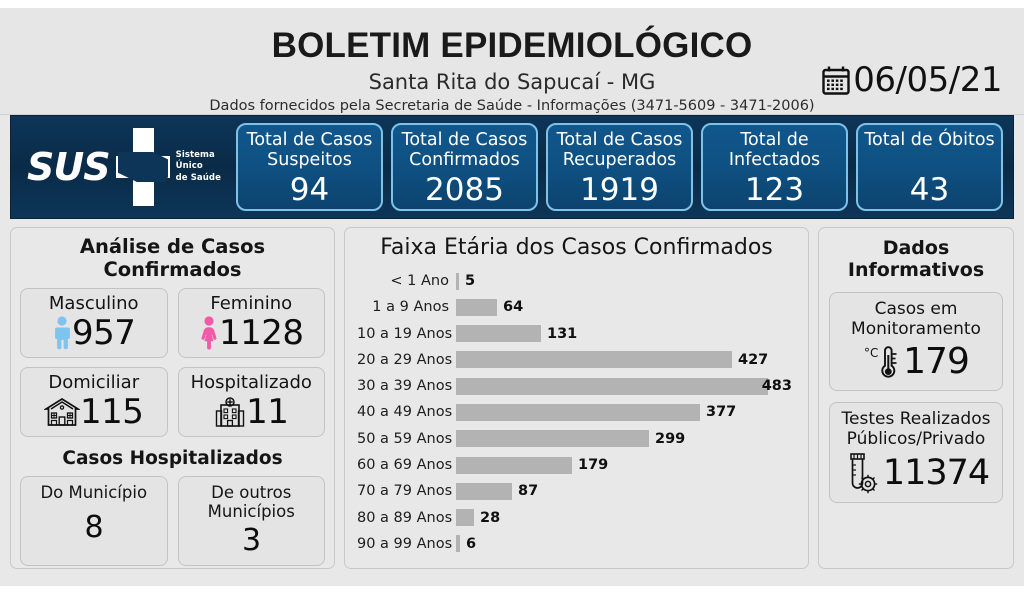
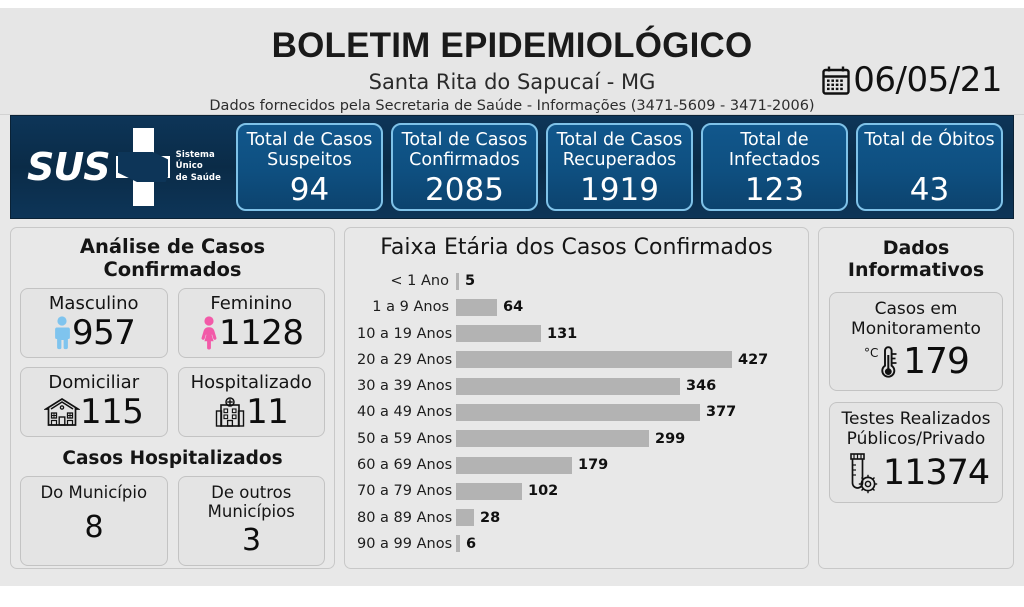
30 a 39 Anos: 483 -> 346
70 a 79 Anos: 87 -> 102
